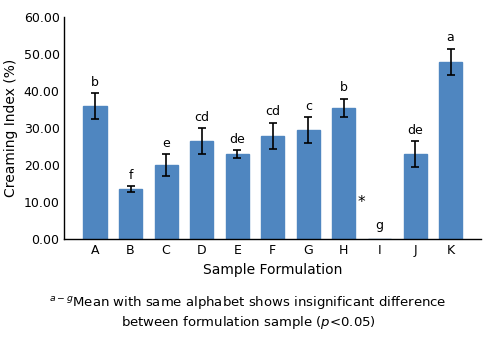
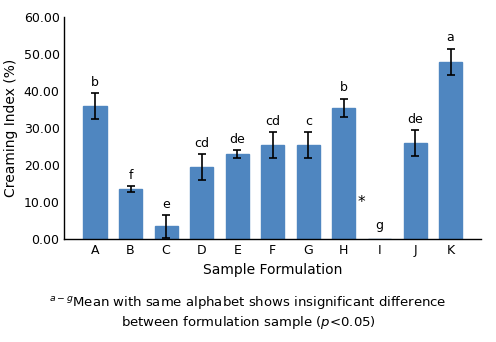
C: 20.0 -> 3.5
D: 26.5 -> 19.5
F: 28.0 -> 25.5
G: 29.5 -> 25.5
J: 23.0 -> 26.0
